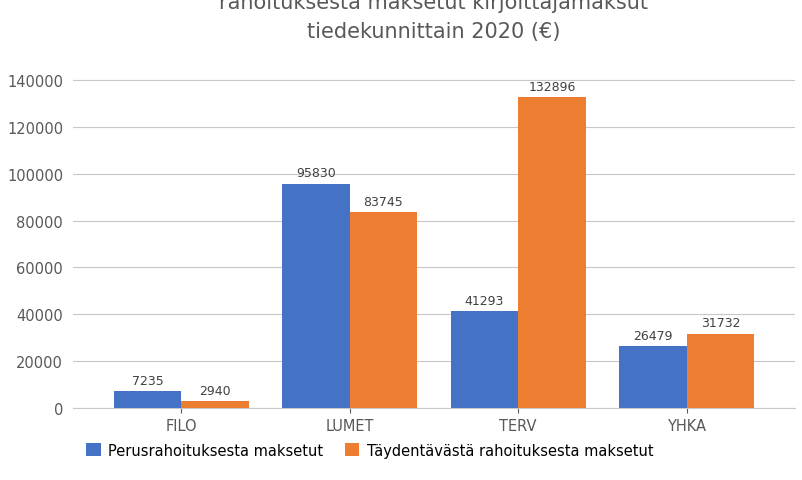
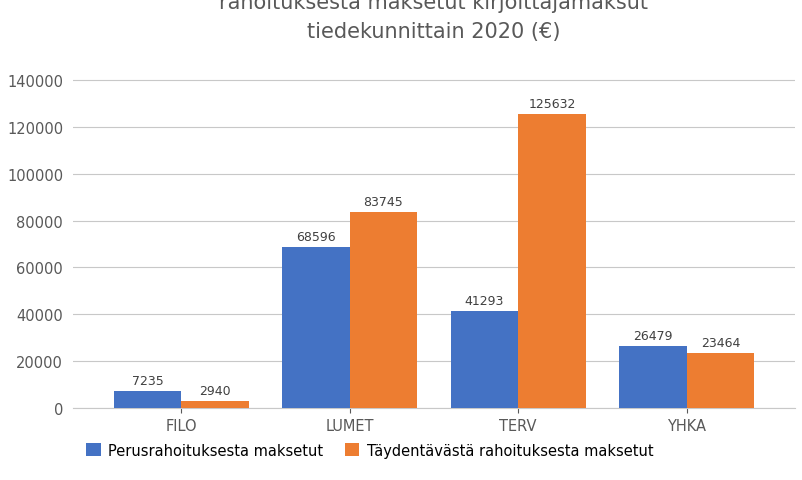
Perusrahoituksesta maksetut/LUMET: 95830 -> 68596
Täydentävästä rahoituksesta maksetut/TERV: 132896 -> 125632
Täydentävästä rahoituksesta maksetut/YHKA: 31732 -> 23464
